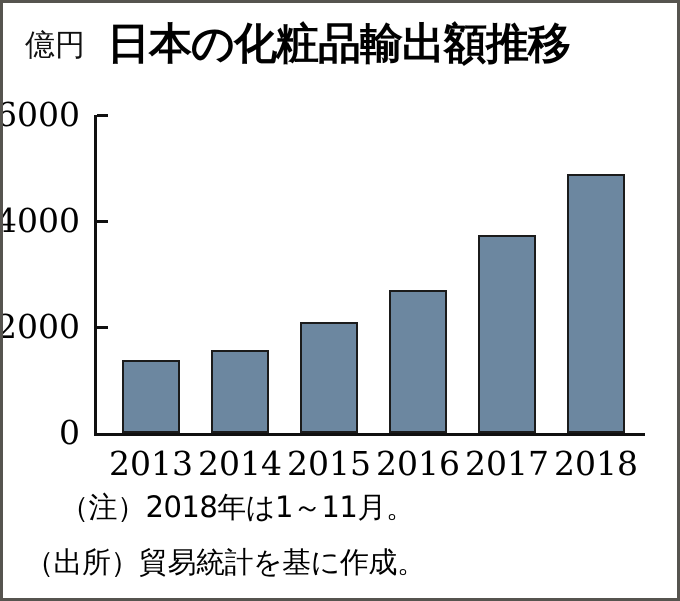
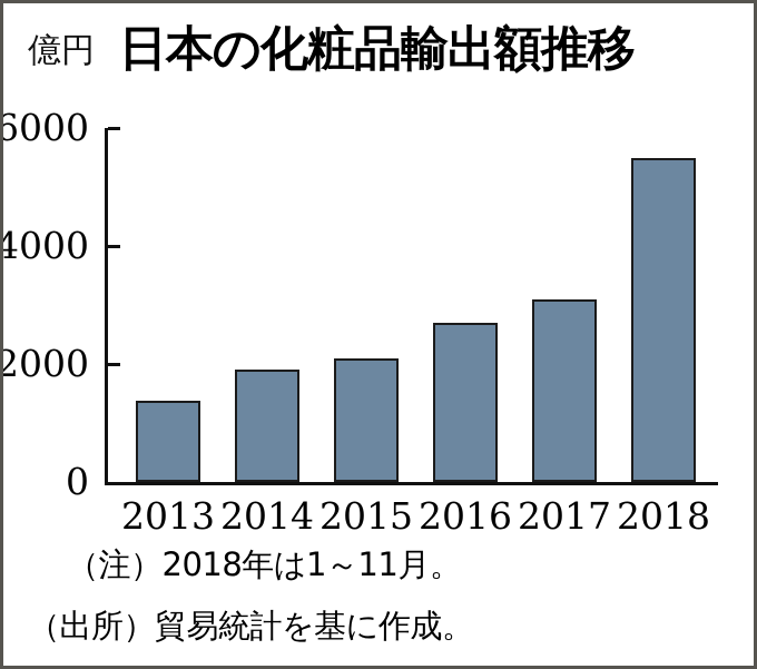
2014: 1600 -> 1900
2017: 3700 -> 3100
2018: 4900 -> 5500
